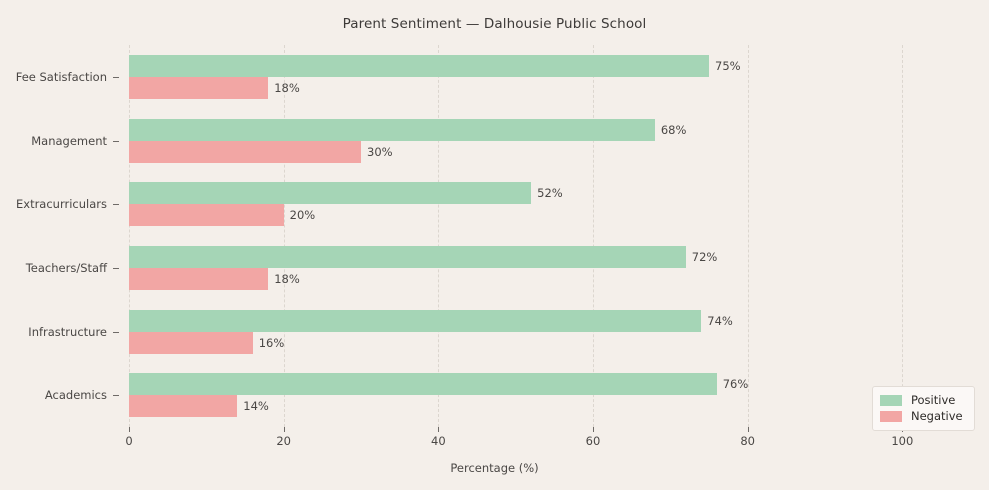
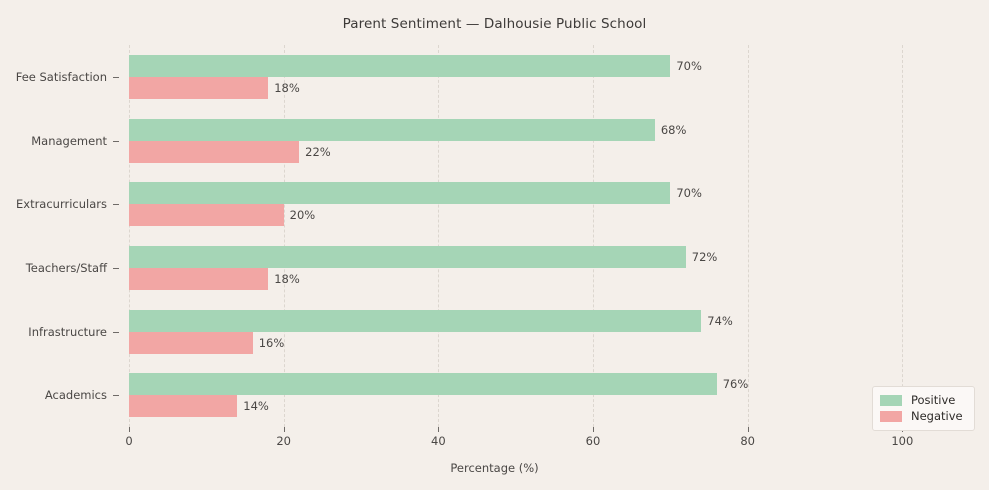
Positive/Fee Satisfaction: 75% -> 70%
Negative/Management: 30% -> 22%
Positive/Extracurriculars: 52% -> 70%
